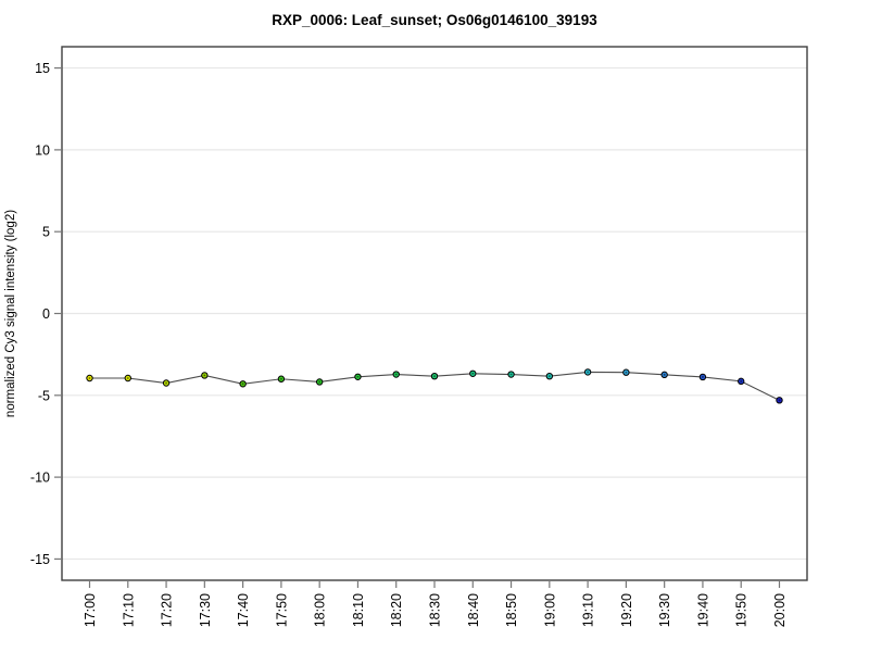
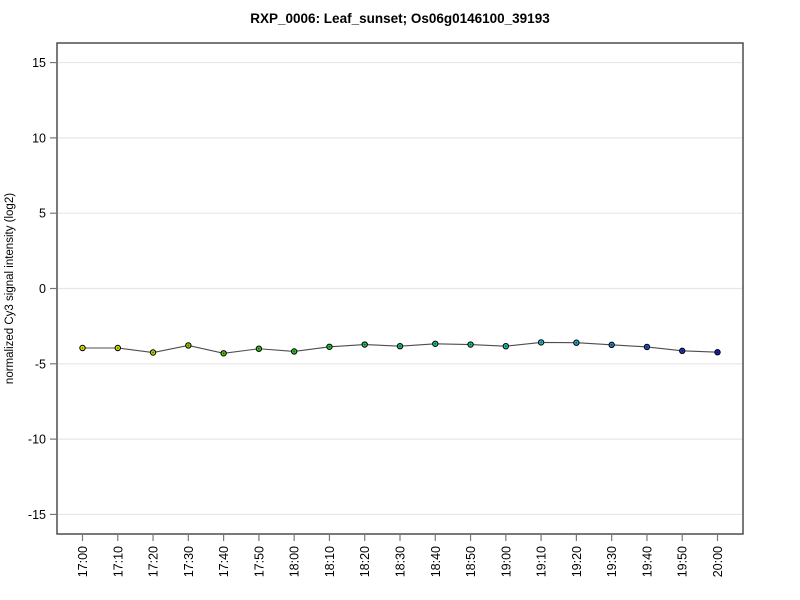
20:00: -5.3 -> -4.2
